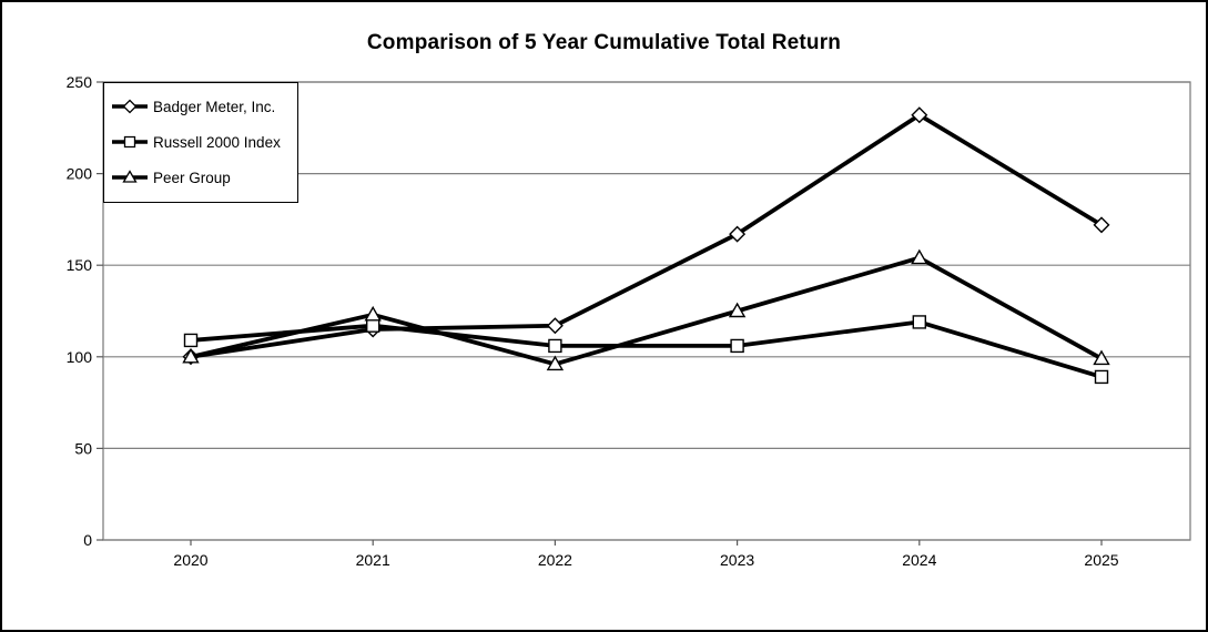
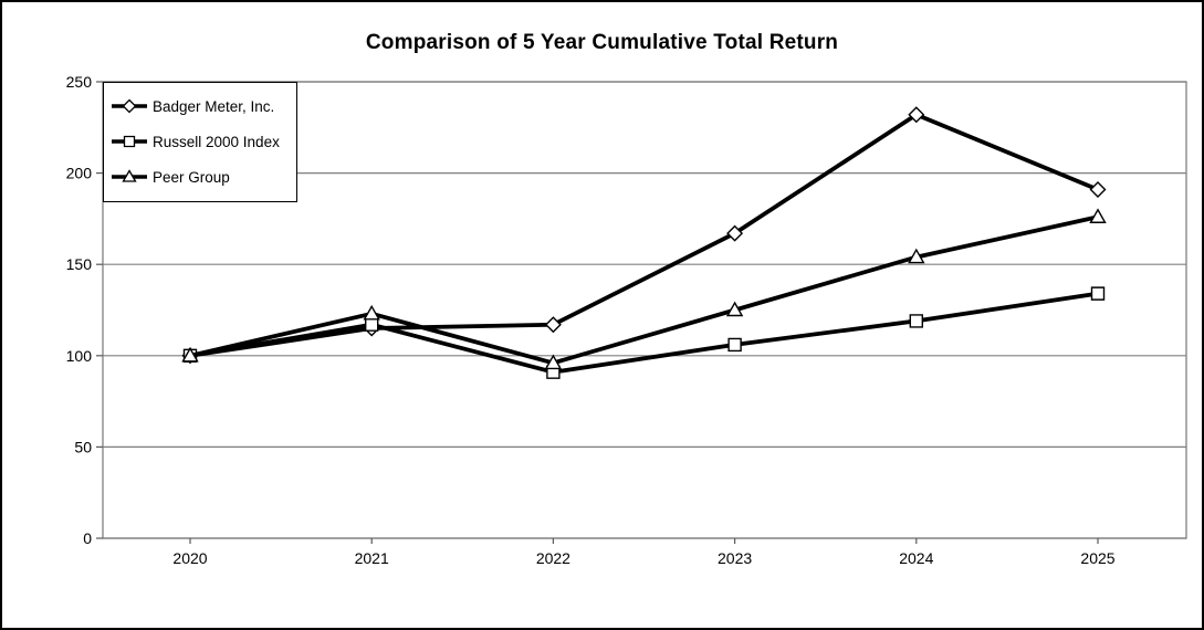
Russell 2000 Index/2020: 109 -> 100
Russell 2000 Index/2022: 106 -> 91
Badger Meter, Inc./2025: 172 -> 191
Russell 2000 Index/2025: 89 -> 134
Peer Group/2025: 99 -> 176
